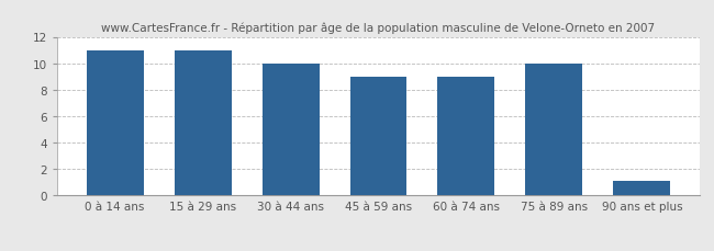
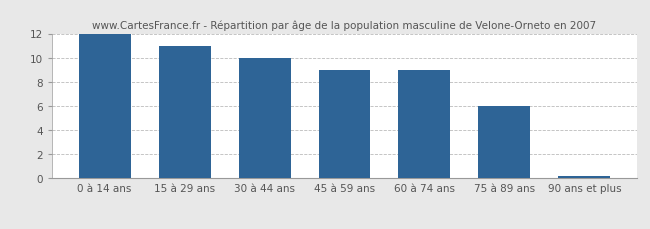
0 à 14 ans: 11.0 -> 12.0
75 à 89 ans: 10.0 -> 6.0
90 ans et plus: 1.1 -> 0.2
